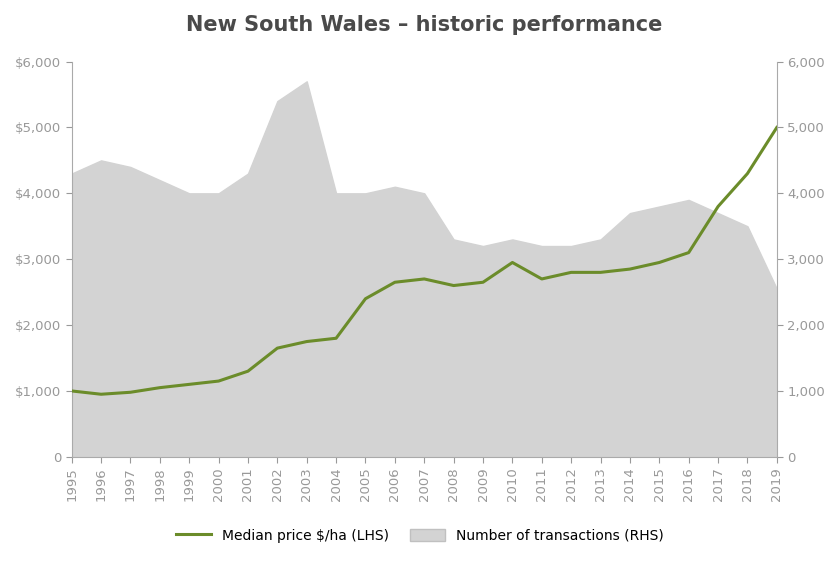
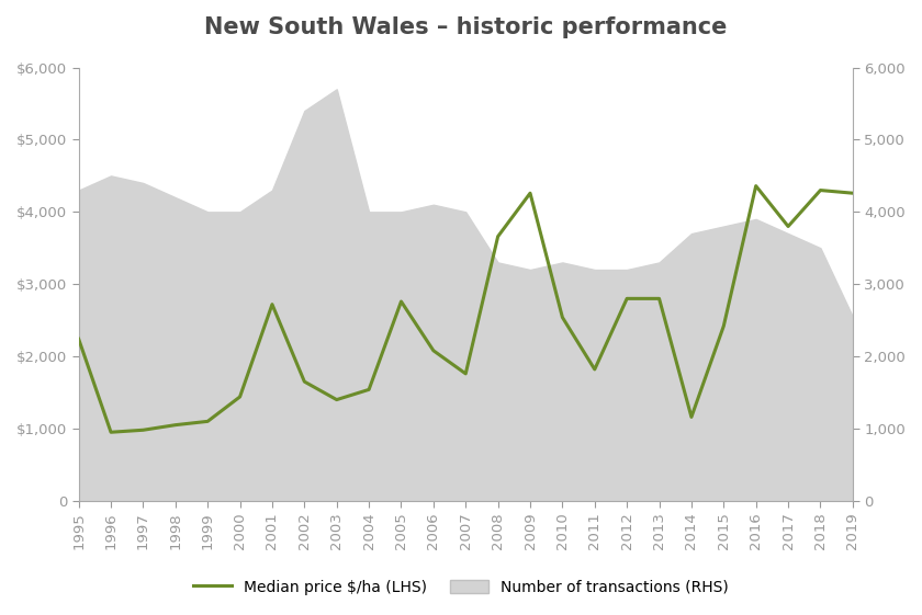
Median price $/ha (LHS)/1995: $1,000 -> $2,240
Median price $/ha (LHS)/2000: $1,150 -> $1,440
Median price $/ha (LHS)/2001: $1,300 -> $2,720
Median price $/ha (LHS)/2003: $1,750 -> $1,400
Median price $/ha (LHS)/2004: $1,800 -> $1,540
Median price $/ha (LHS)/2005: $2,400 -> $2,760
Median price $/ha (LHS)/2006: $2,650 -> $2,080
Median price $/ha (LHS)/2007: $2,700 -> $1,760
Median price $/ha (LHS)/2008: $2,600 -> $3,660
Median price $/ha (LHS)/2009: $2,650 -> $4,260
Median price $/ha (LHS)/2010: $2,950 -> $2,540
Median price $/ha (LHS)/2011: $2,700 -> $1,820
Median price $/ha (LHS)/2014: $2,850 -> $1,160
Median price $/ha (LHS)/2015: $2,950 -> $2,420
Median price $/ha (LHS)/2016: $3,100 -> $4,360
Median price $/ha (LHS)/2019: $5,000 -> $4,260
